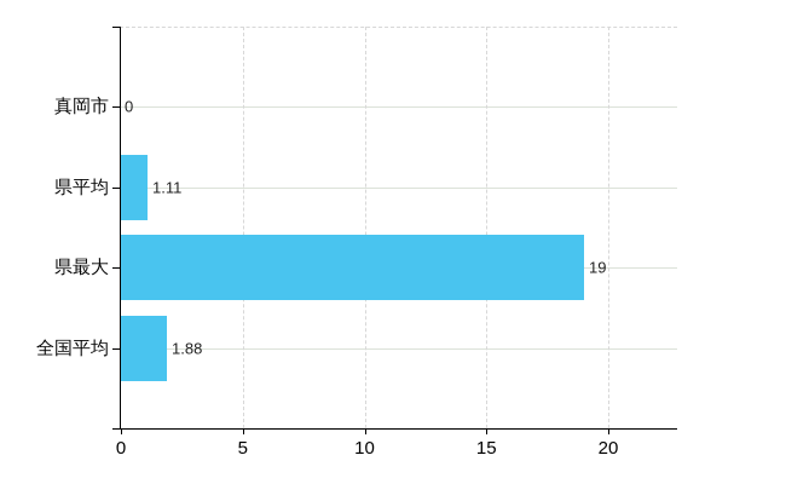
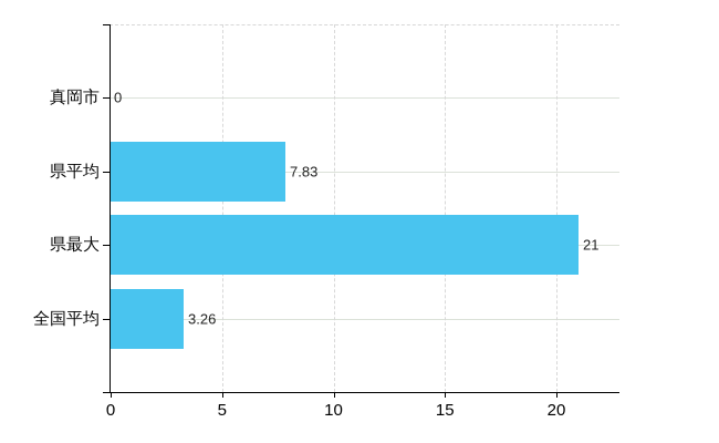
県平均: 1.11 -> 7.83
県最大: 19 -> 21
全国平均: 1.88 -> 3.26
